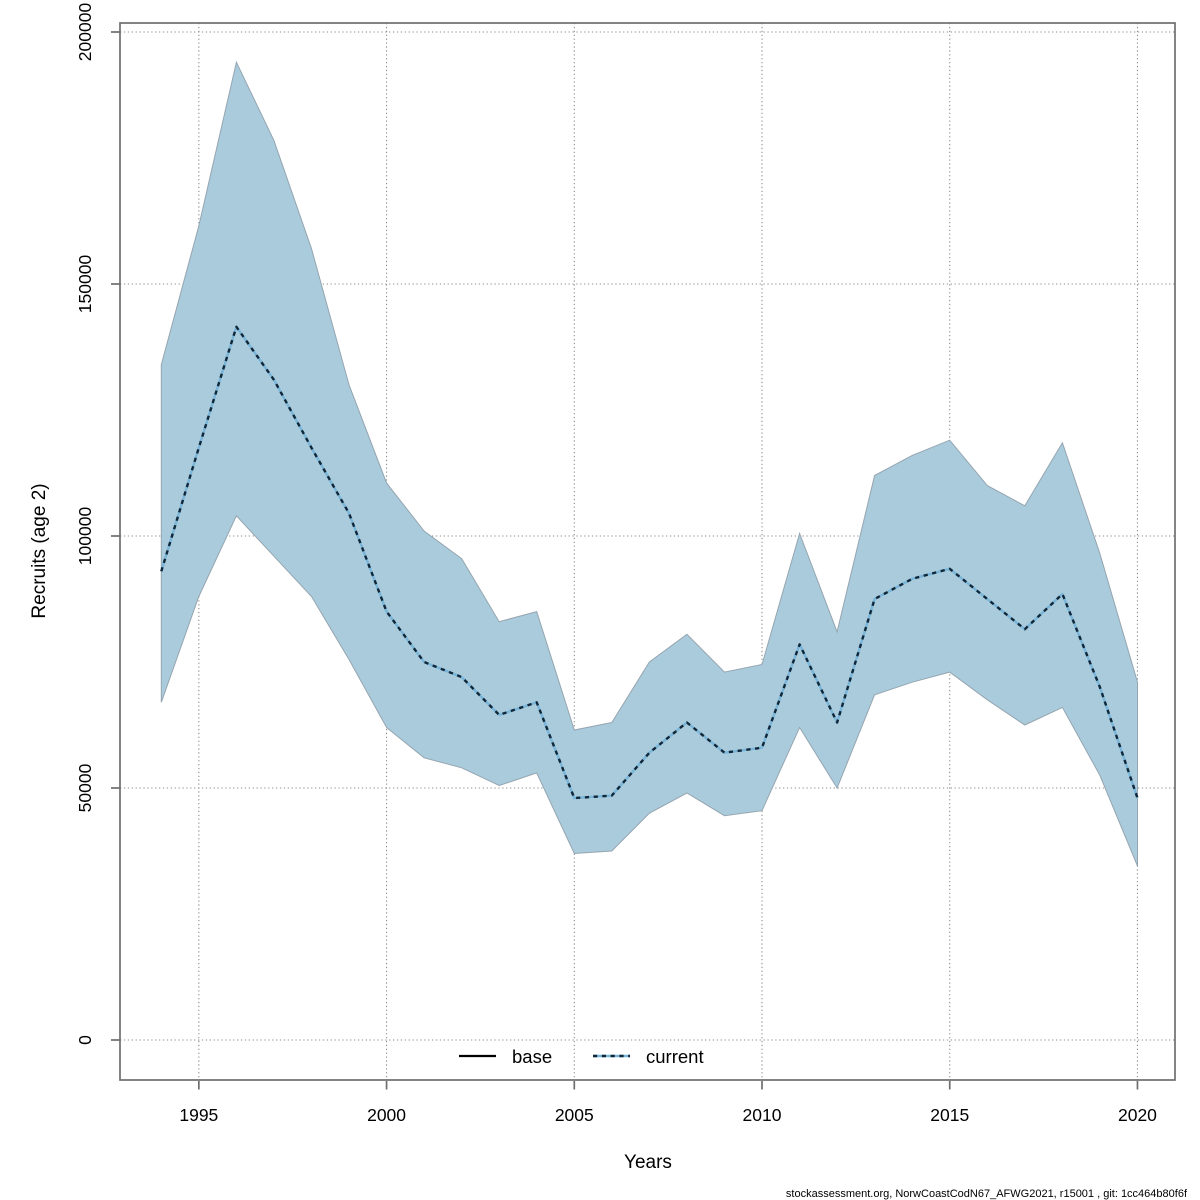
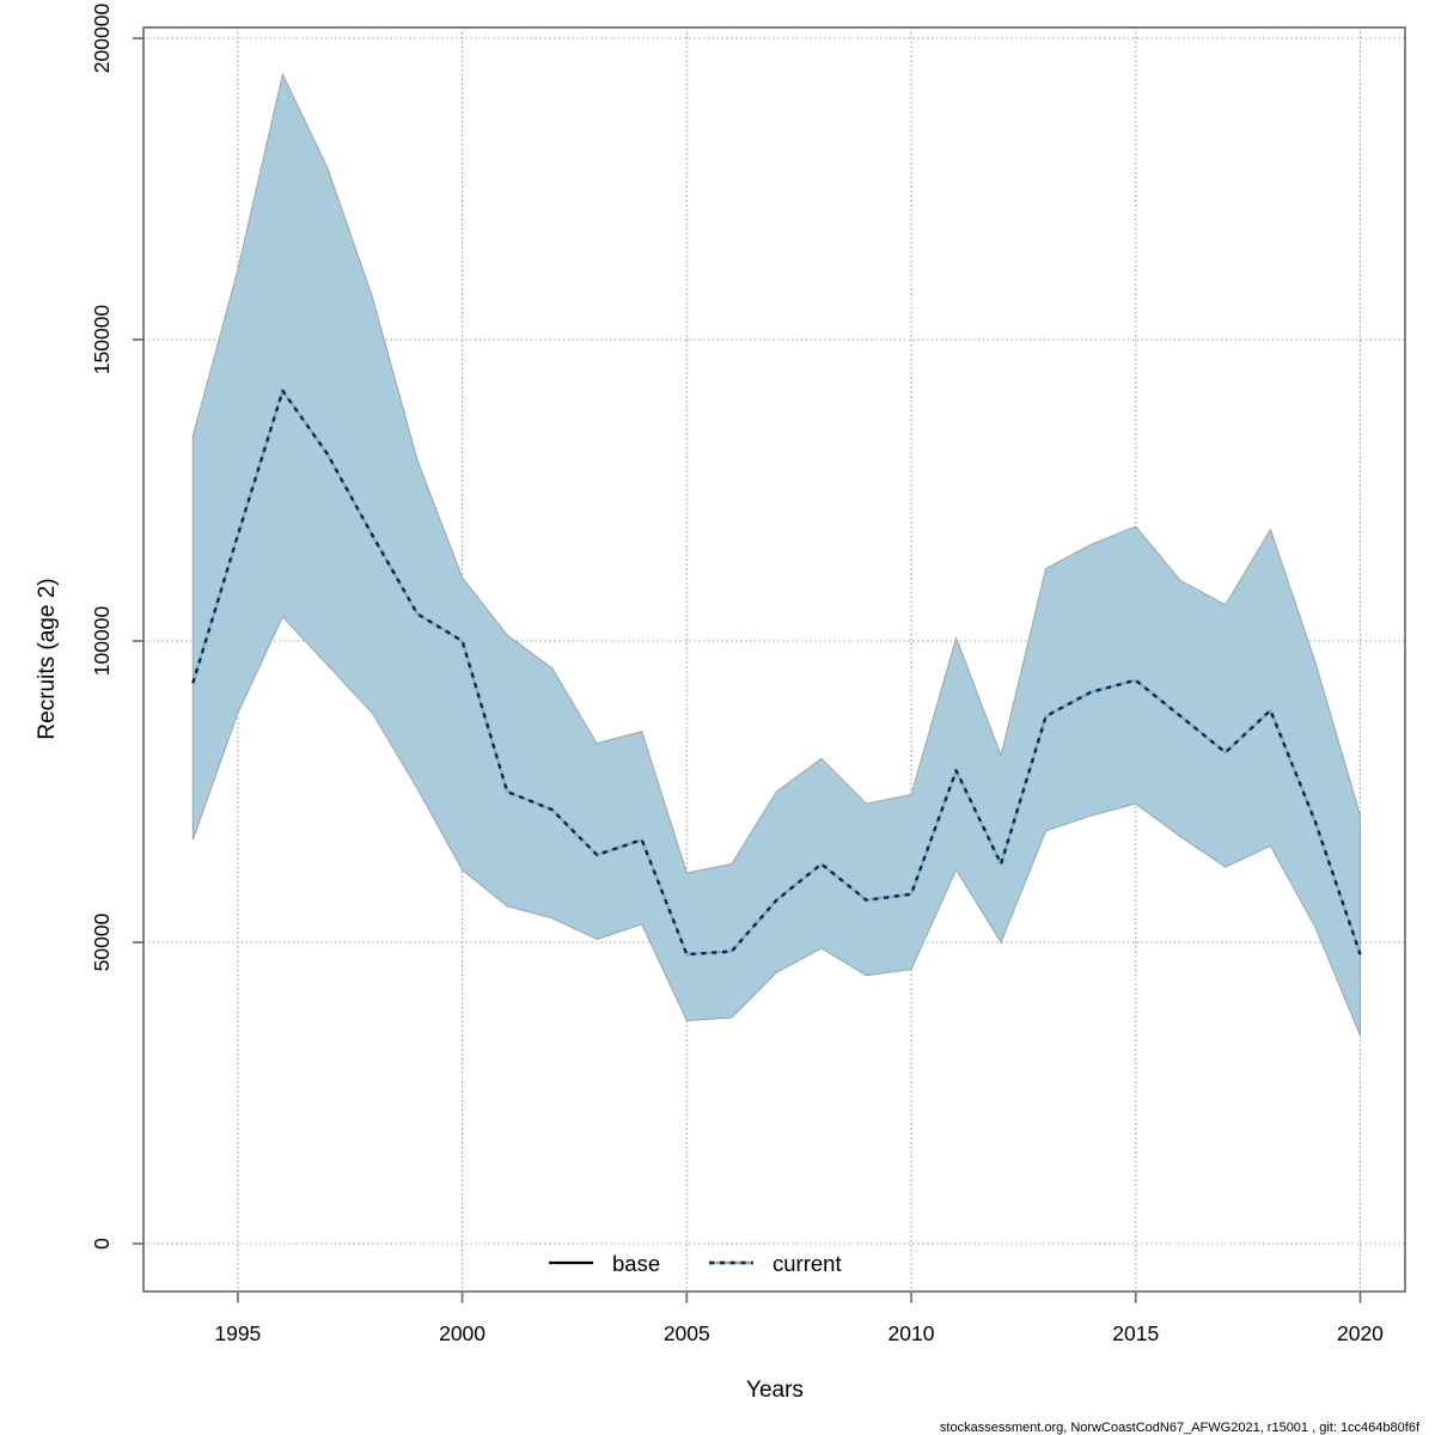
current/2000: 85000 -> 100000
